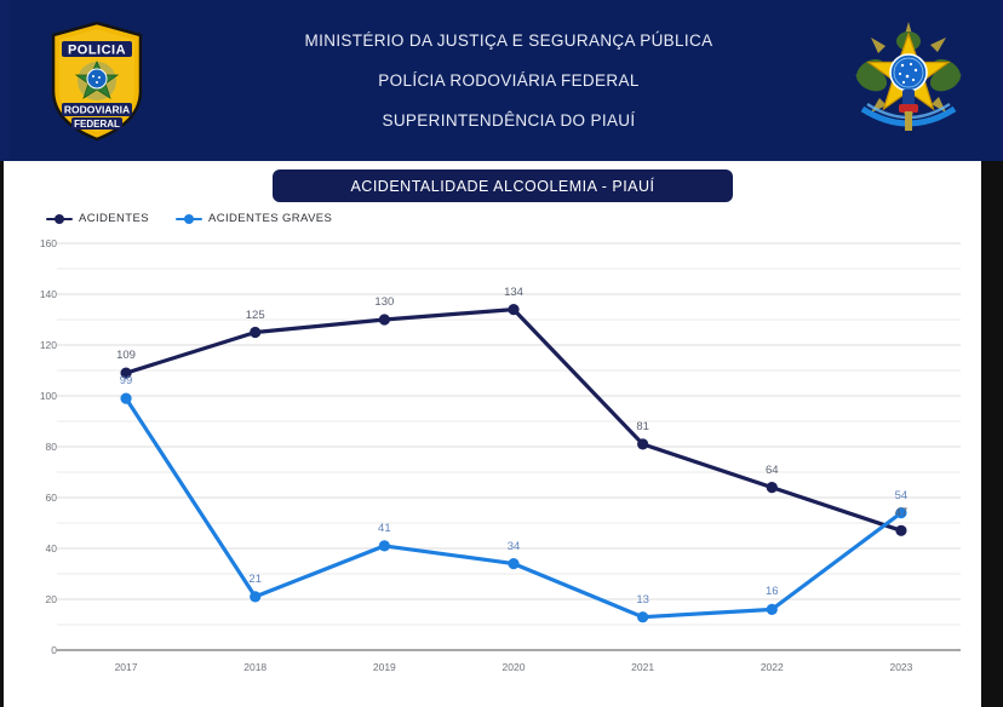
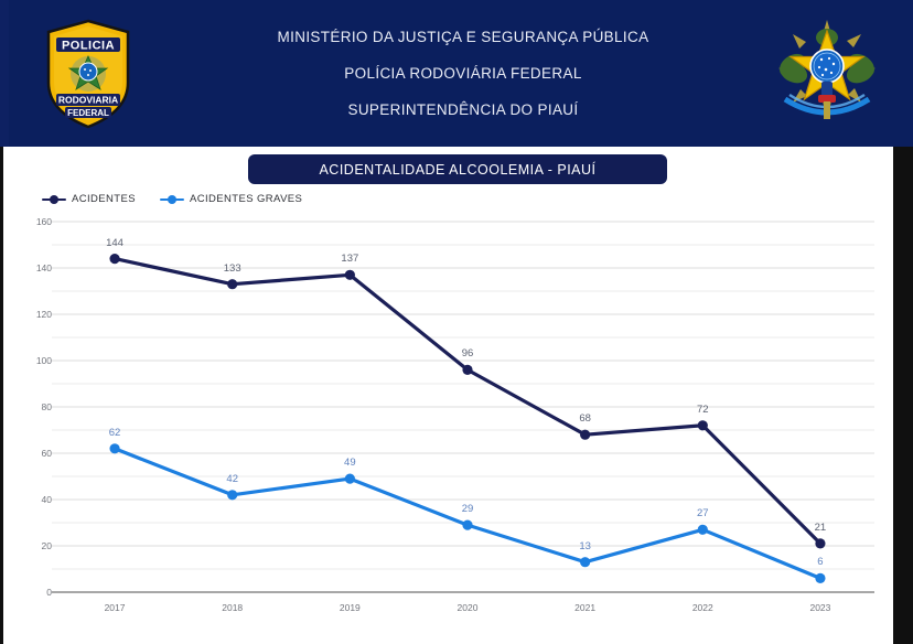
ACIDENTES/2017: 109 -> 144
ACIDENTES GRAVES/2017: 99 -> 62
ACIDENTES/2018: 125 -> 133
ACIDENTES GRAVES/2018: 21 -> 42
ACIDENTES/2019: 130 -> 137
ACIDENTES GRAVES/2019: 41 -> 49
ACIDENTES/2020: 134 -> 96
ACIDENTES GRAVES/2020: 34 -> 29
ACIDENTES/2021: 81 -> 68
ACIDENTES/2022: 64 -> 72
ACIDENTES GRAVES/2022: 16 -> 27
ACIDENTES/2023: 47 -> 21
ACIDENTES GRAVES/2023: 54 -> 6
